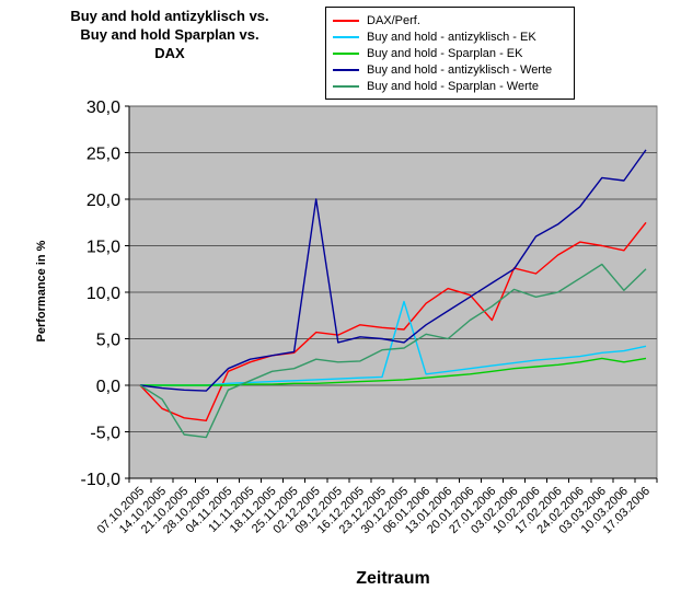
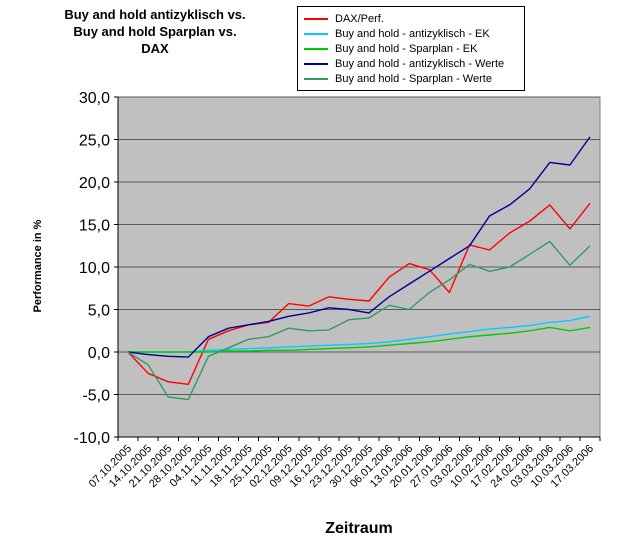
Buy and hold - antizyklisch - Werte/02.12.2005: 20 -> 4
Buy and hold - antizyklisch - EK/30.12.2005: 9 -> 1
DAX/Perf./03.03.2006: 15 -> 17
